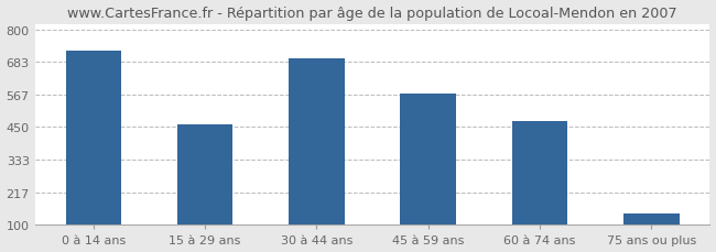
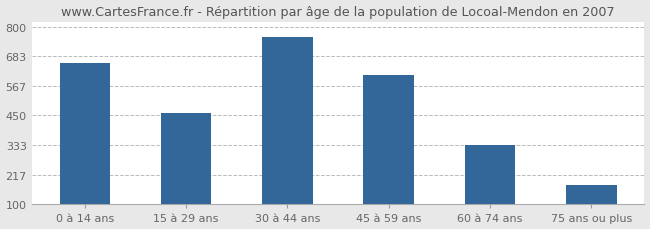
0 à 14 ans: 725 -> 655
30 à 44 ans: 695 -> 760
45 à 59 ans: 570 -> 610
60 à 74 ans: 470 -> 333
75 ans ou plus: 140 -> 175
